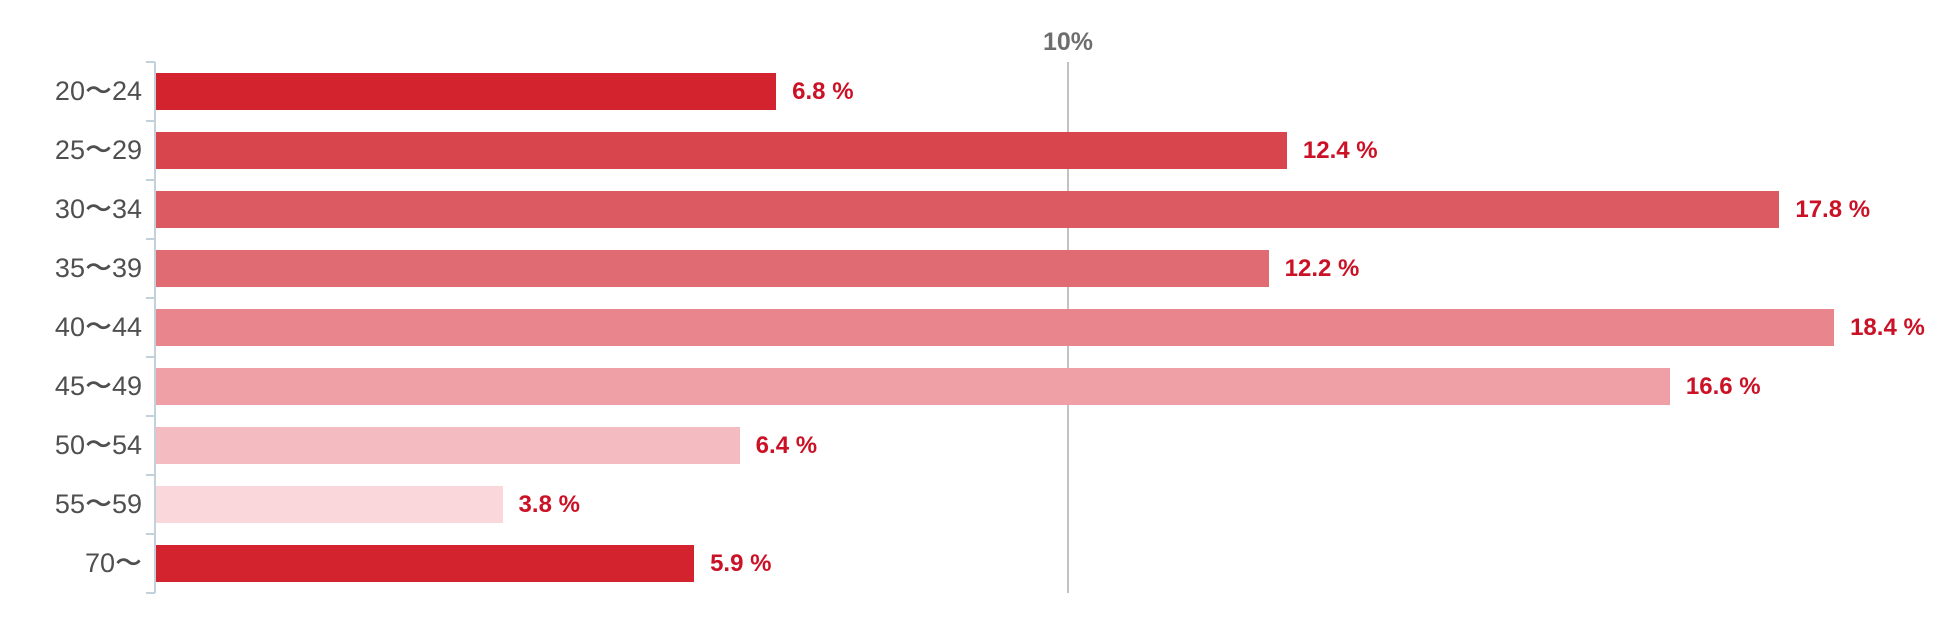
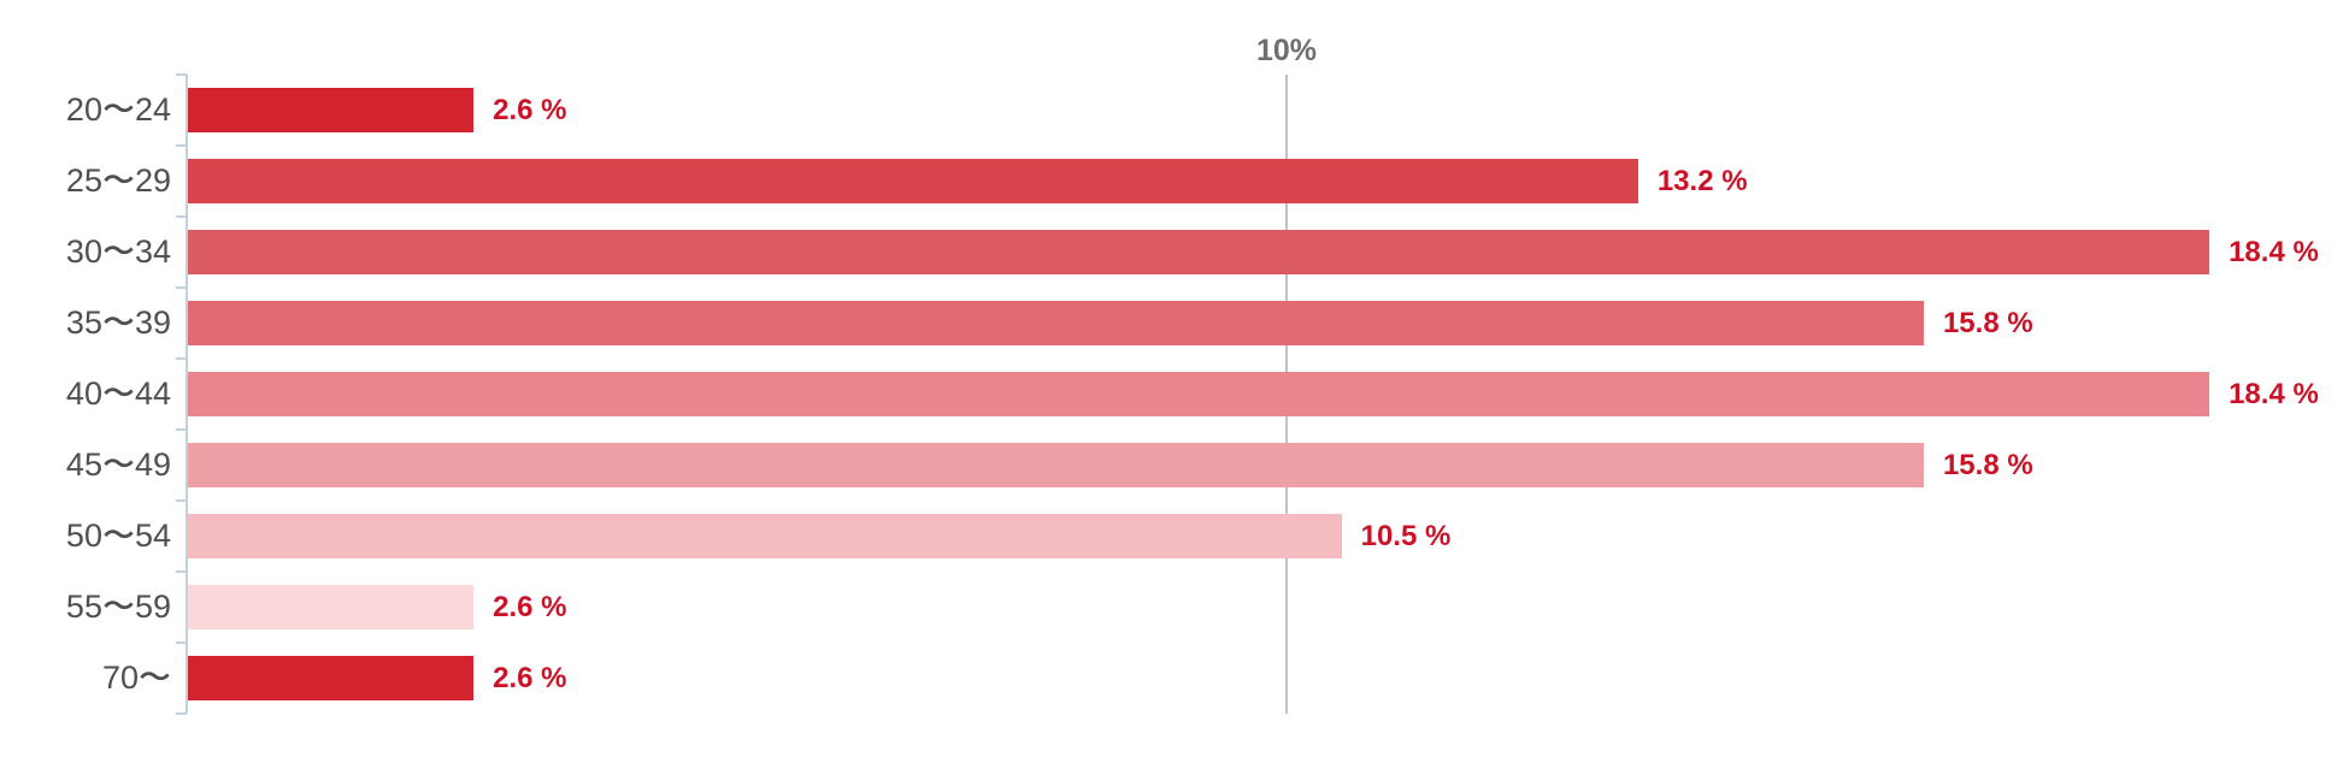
20〜24: 6.8 -> 2.6
25〜29: 12.4 -> 13.2
30〜34: 17.8 -> 18.4
35〜39: 12.2 -> 15.8
45〜49: 16.6 -> 15.8
50〜54: 6.4 -> 10.5
55〜59: 3.8 -> 2.6
70〜: 5.9 -> 2.6
